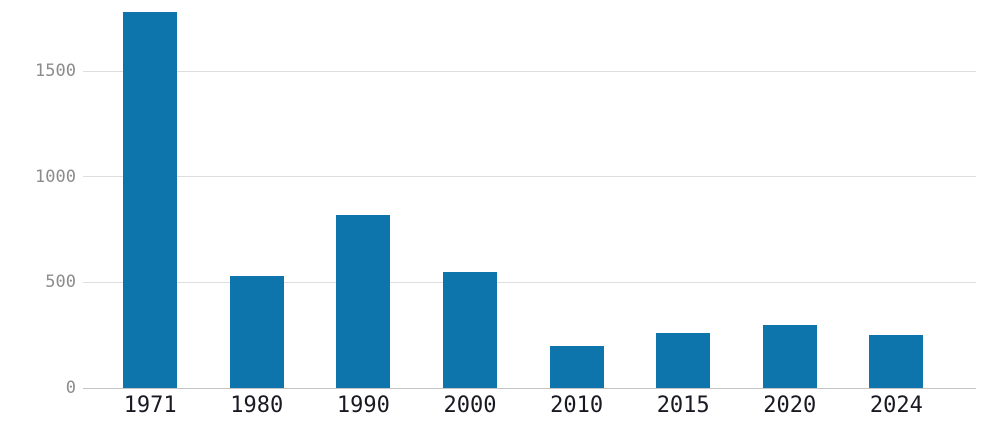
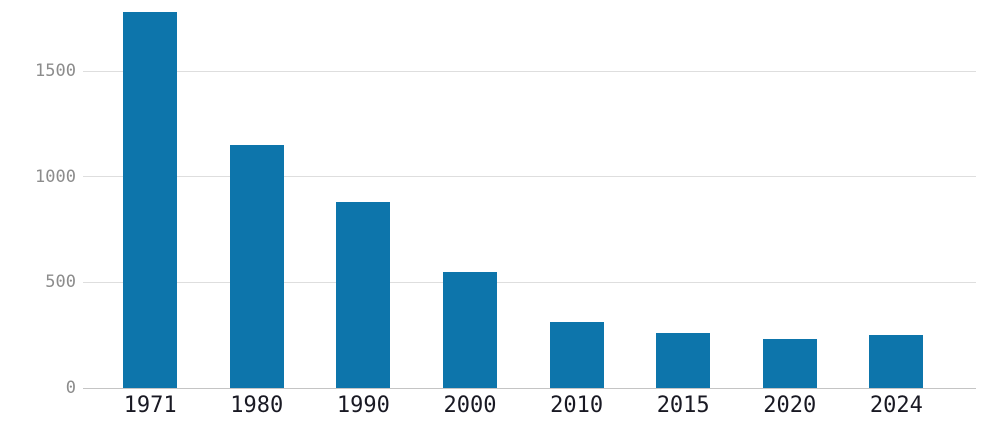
1980: 530 -> 1150
1990: 820 -> 880
2010: 200 -> 310
2020: 300 -> 230
